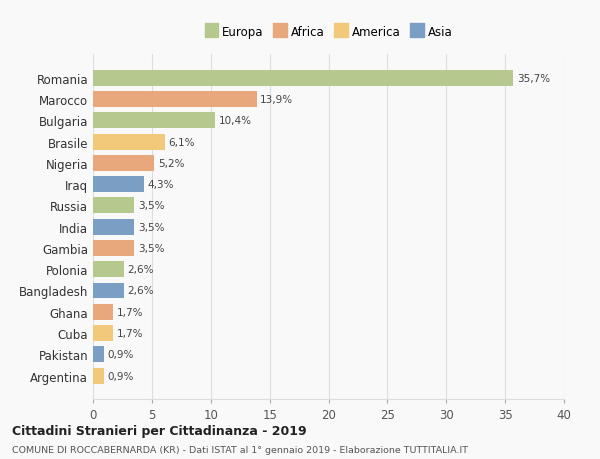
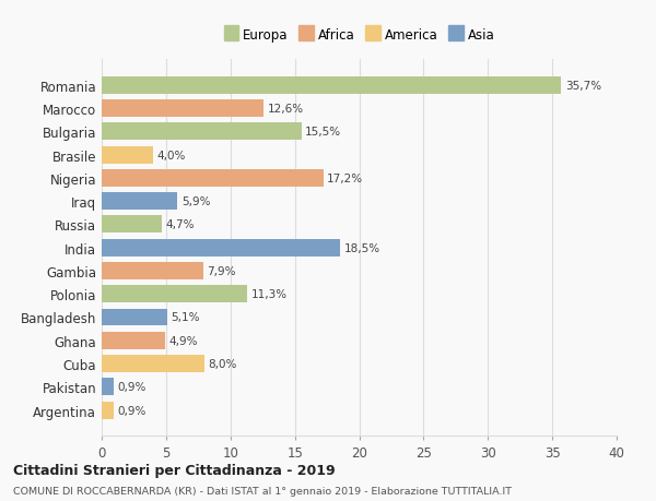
Marocco: 13,9% -> 12,6%
Bulgaria: 10,4% -> 15,5%
Brasile: 6,1% -> 4,0%
Nigeria: 5,2% -> 17,2%
Iraq: 4,3% -> 5,9%
Russia: 3,5% -> 4,7%
India: 3,5% -> 18,5%
Gambia: 3,5% -> 7,9%
Polonia: 2,6% -> 11,3%
Bangladesh: 2,6% -> 5,1%
Ghana: 1,7% -> 4,9%
Cuba: 1,7% -> 8,0%
